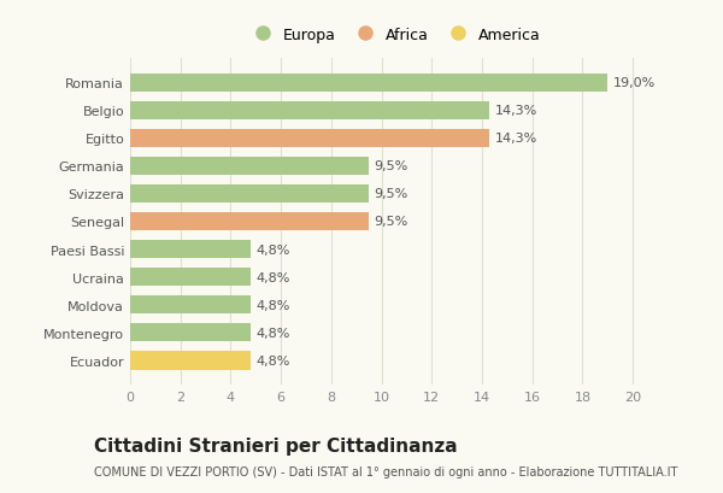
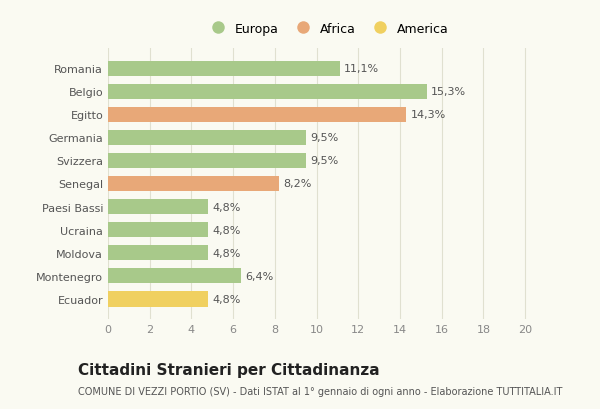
Romania: 19,0% -> 11,1%
Belgio: 14,3% -> 15,3%
Senegal: 9,5% -> 8,2%
Montenegro: 4,8% -> 6,4%
